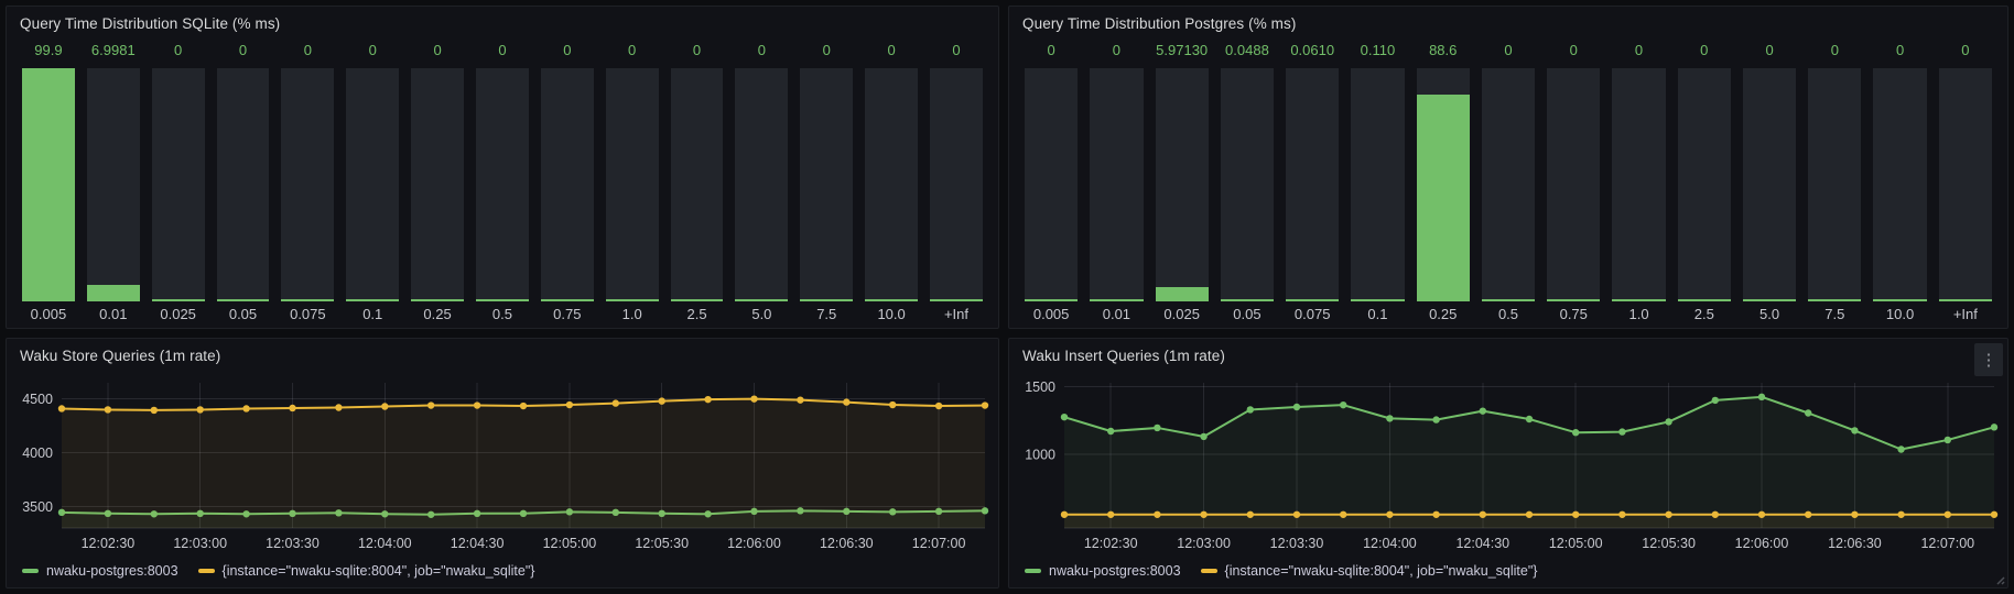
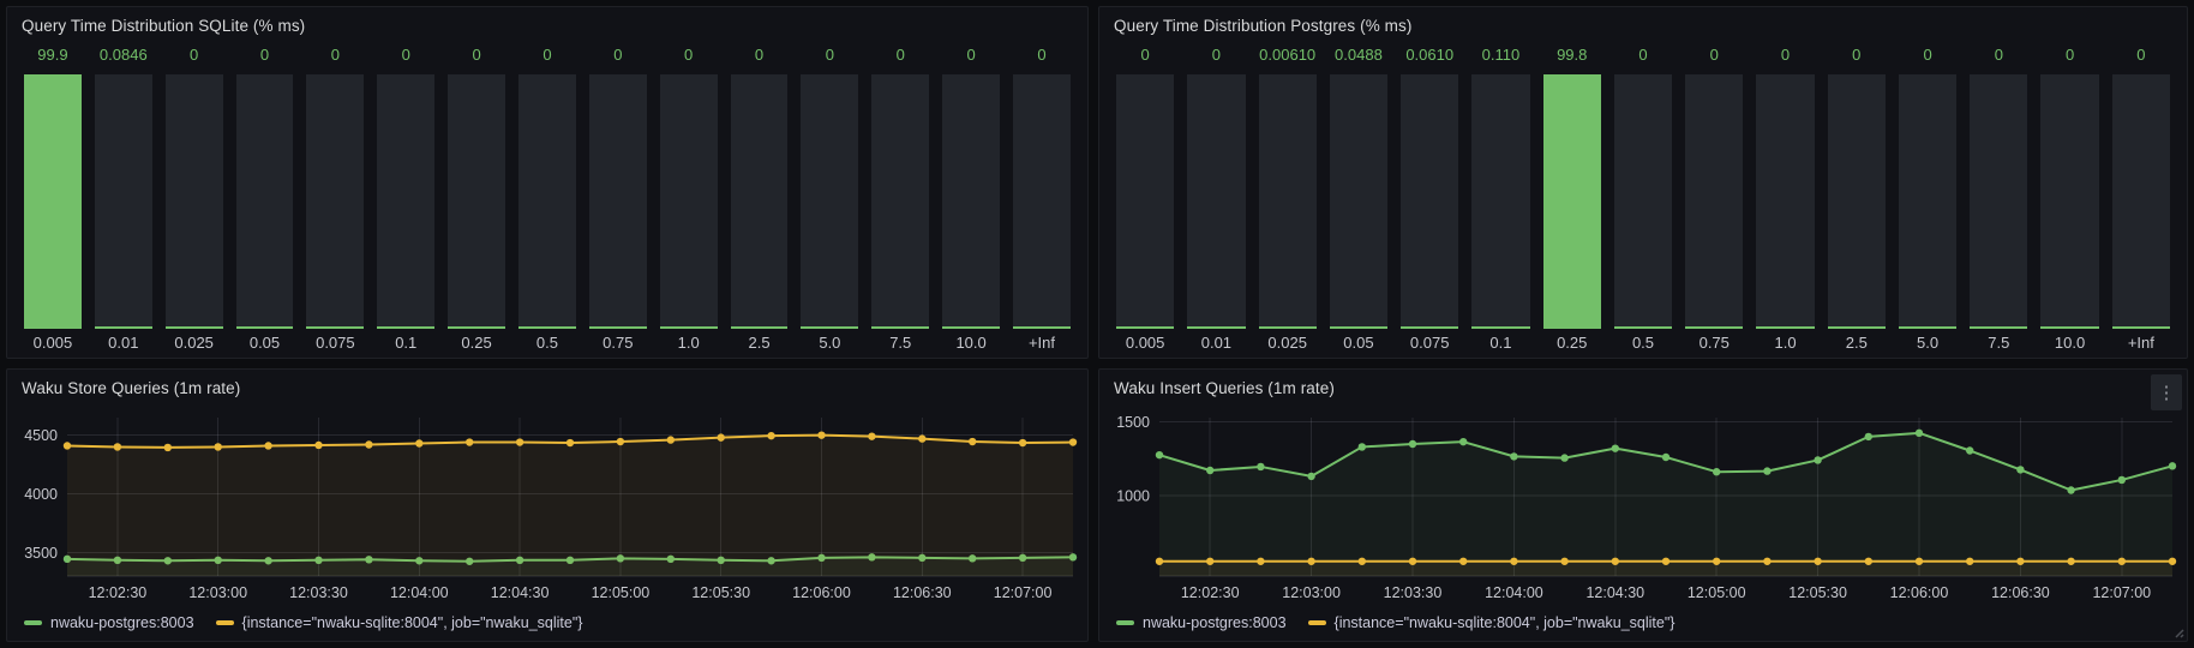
Query Time Distribution SQLite (% ms)/0.01: 6.9981 -> 0.0846
Query Time Distribution Postgres (% ms)/0.025: 5.97130 -> 0.00610
Query Time Distribution Postgres (% ms)/0.25: 88.6 -> 99.8
